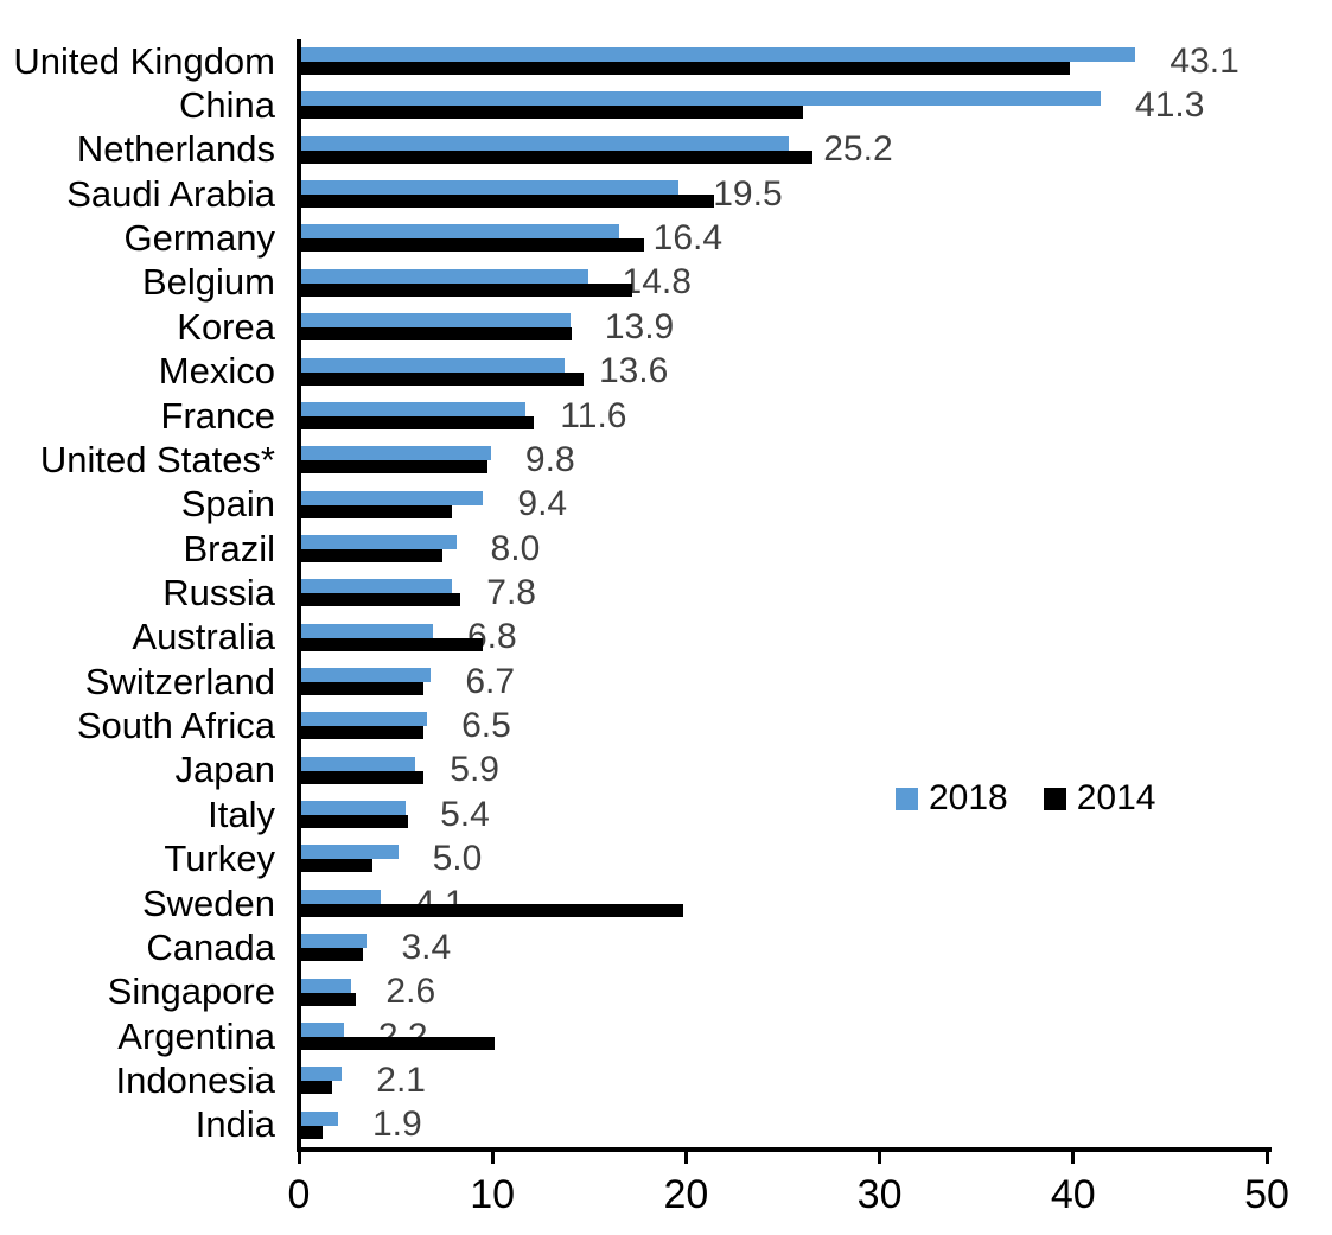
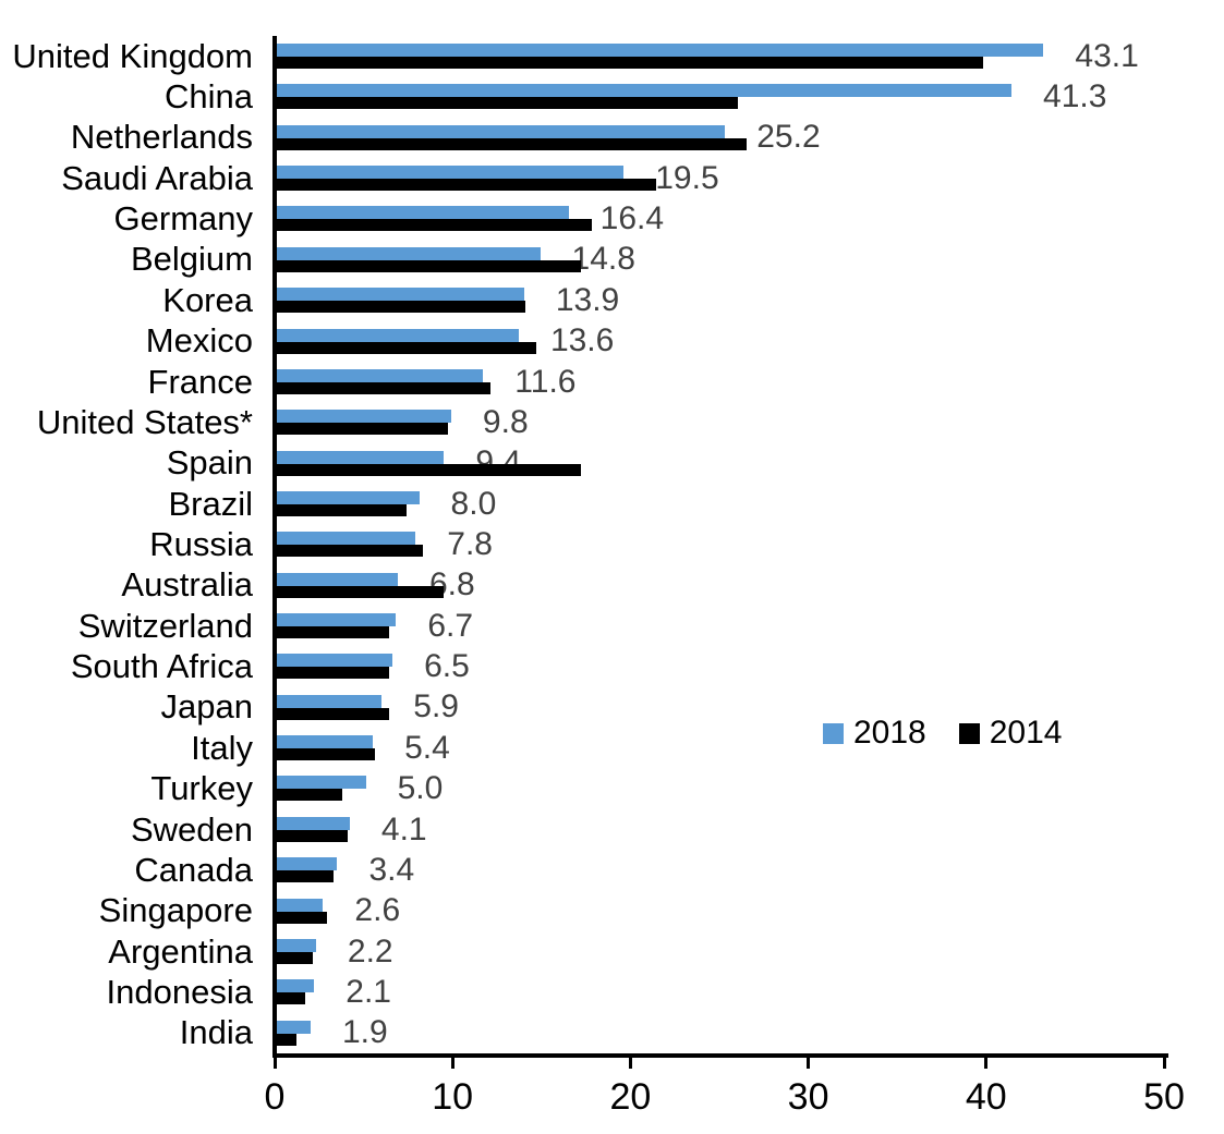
2014/Spain: 7.8 -> 17.1
2014/Sweden: 19.7 -> 4.0
2014/Argentina: 10.0 -> 2.0
